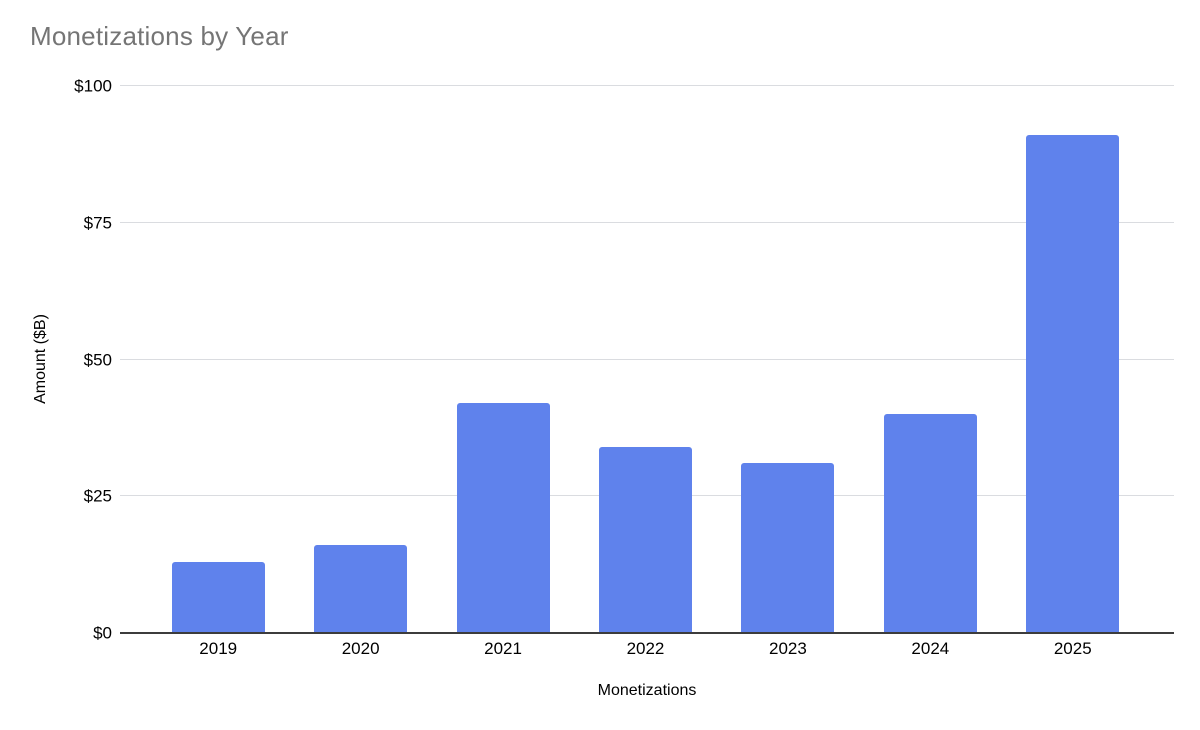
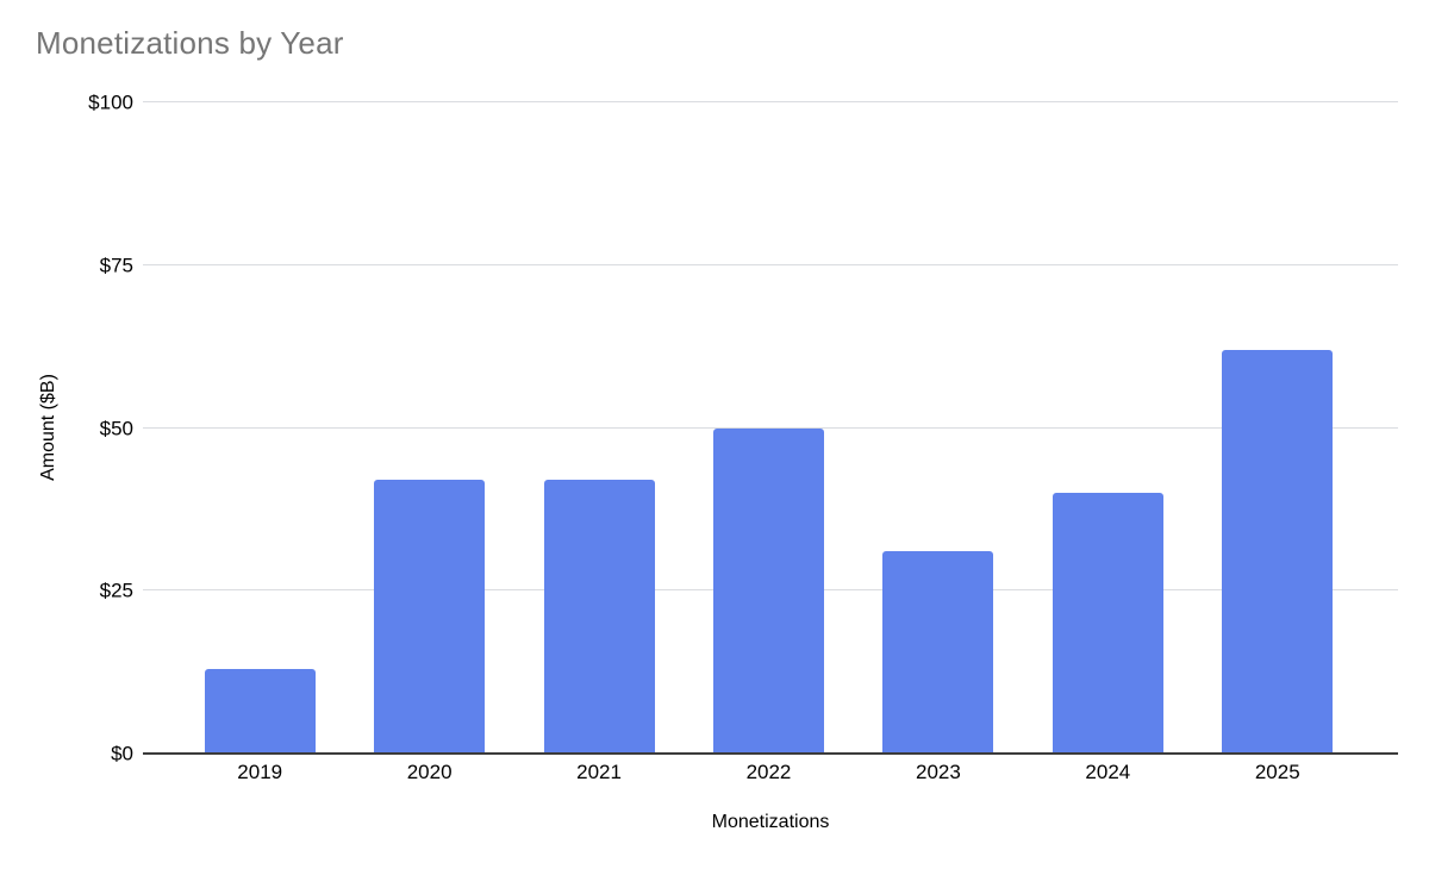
2020: $16 -> $42
2022: $34 -> $50
2025: $91 -> $62
